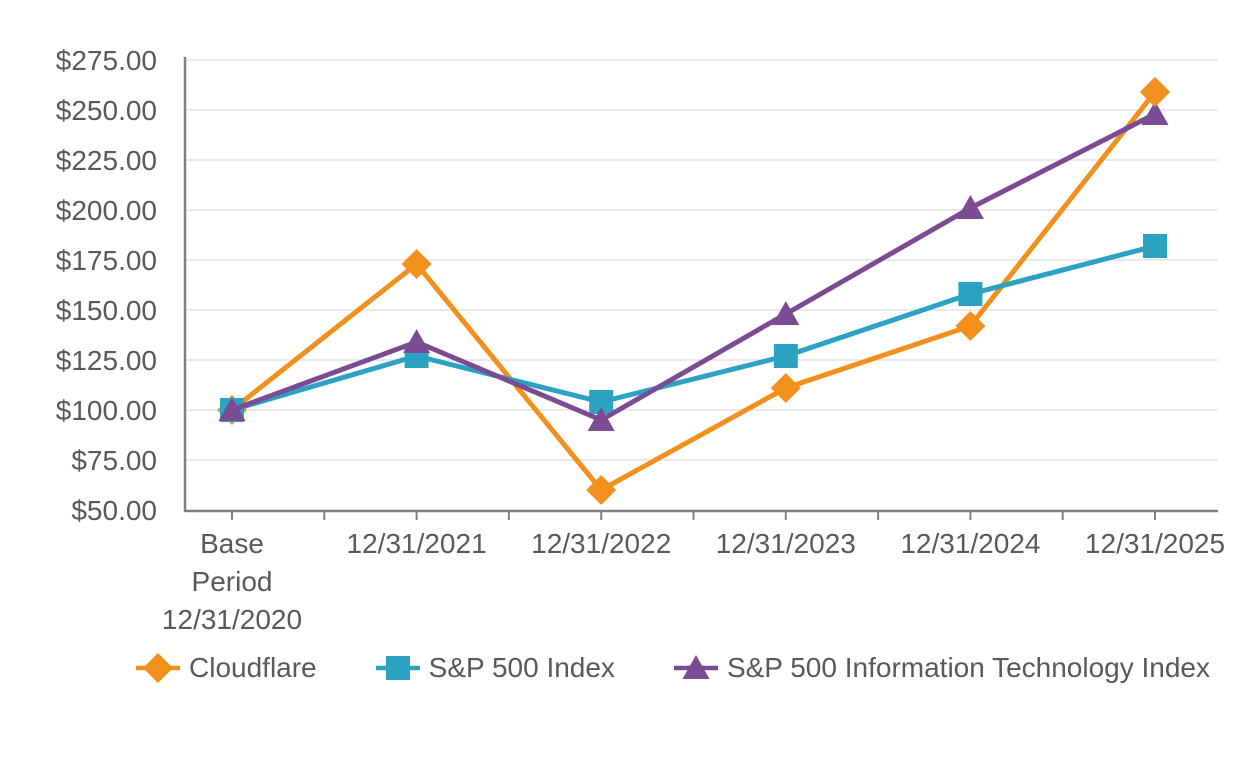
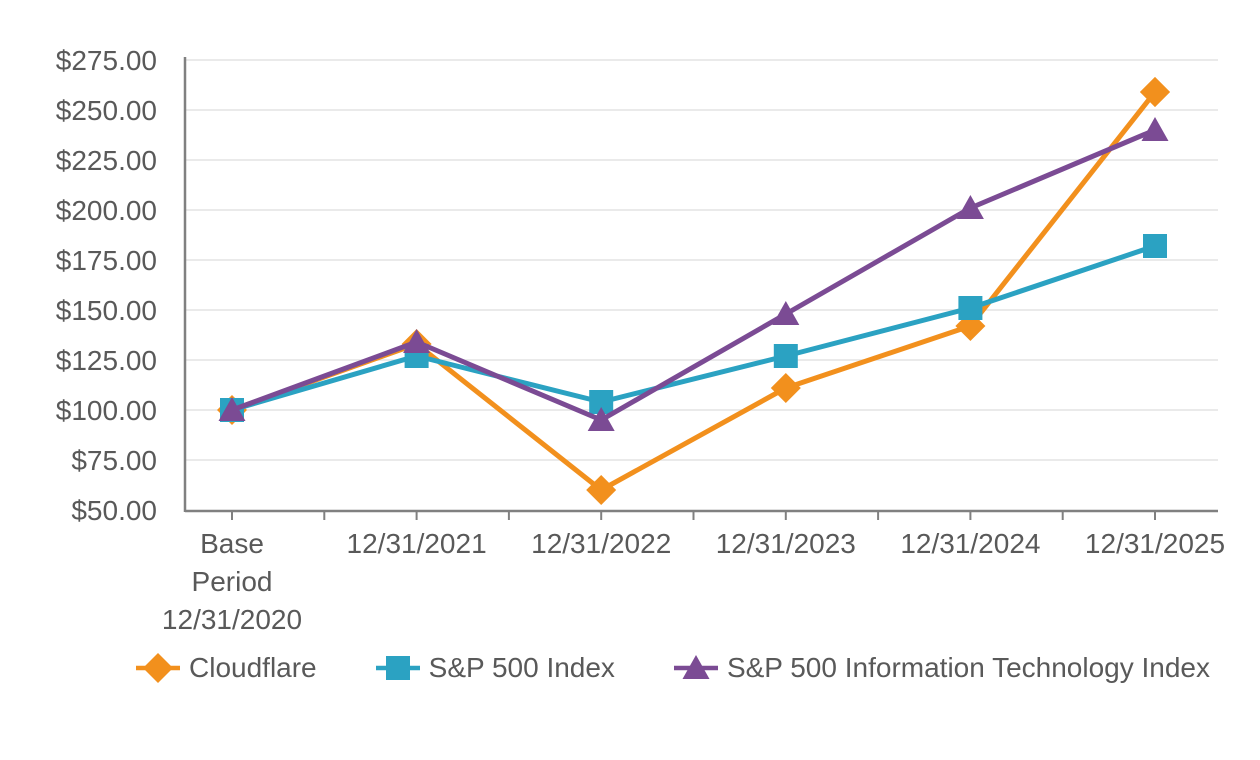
Cloudflare/12/31/2021: $173 -> $133
S&P 500 Index/12/31/2024: $158 -> $151
S&P 500 Information Technology Index/12/31/2025: $248 -> $240
